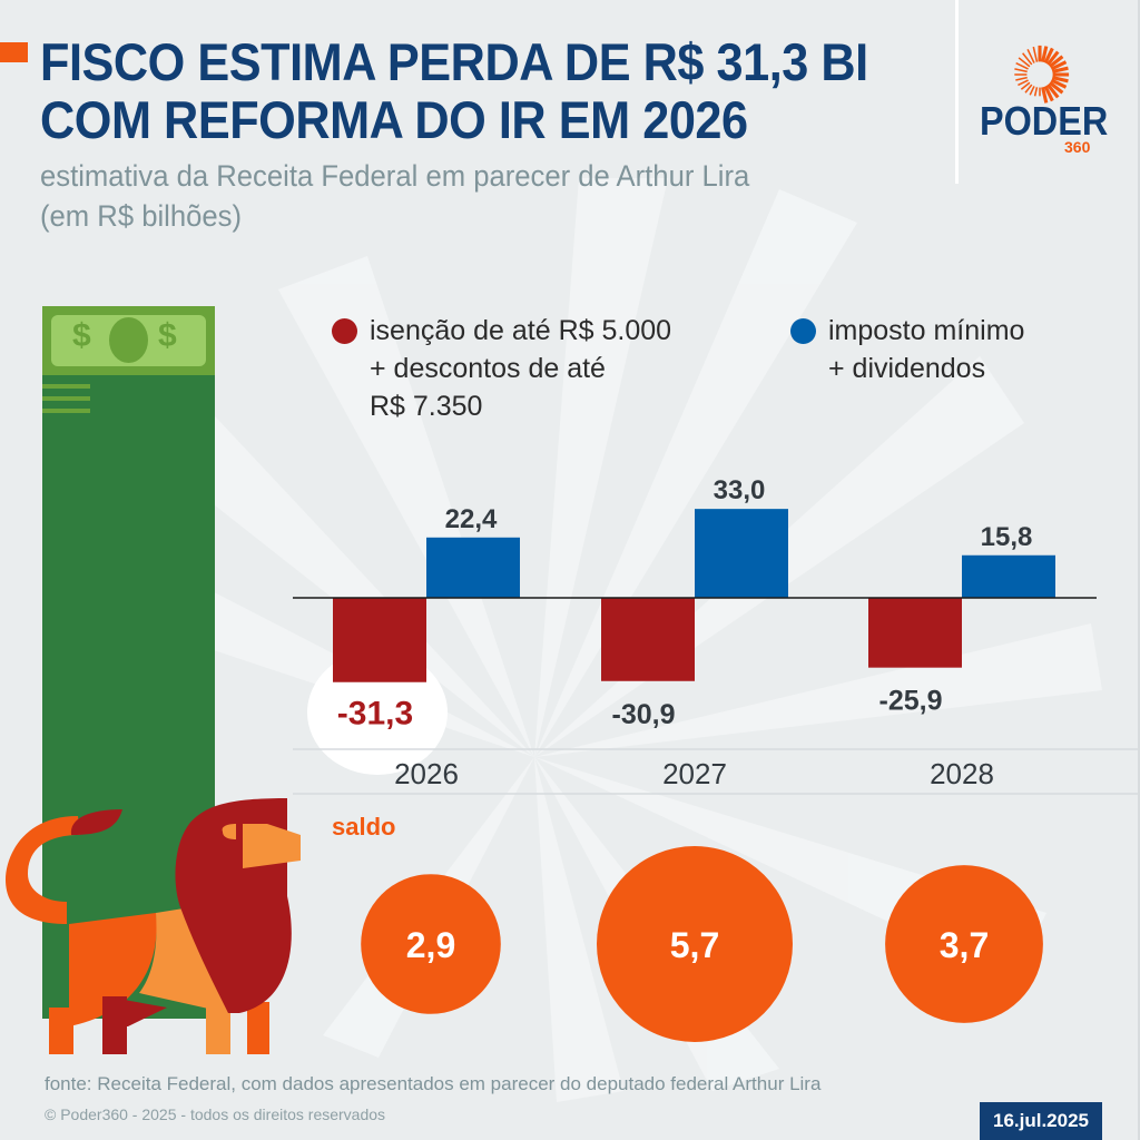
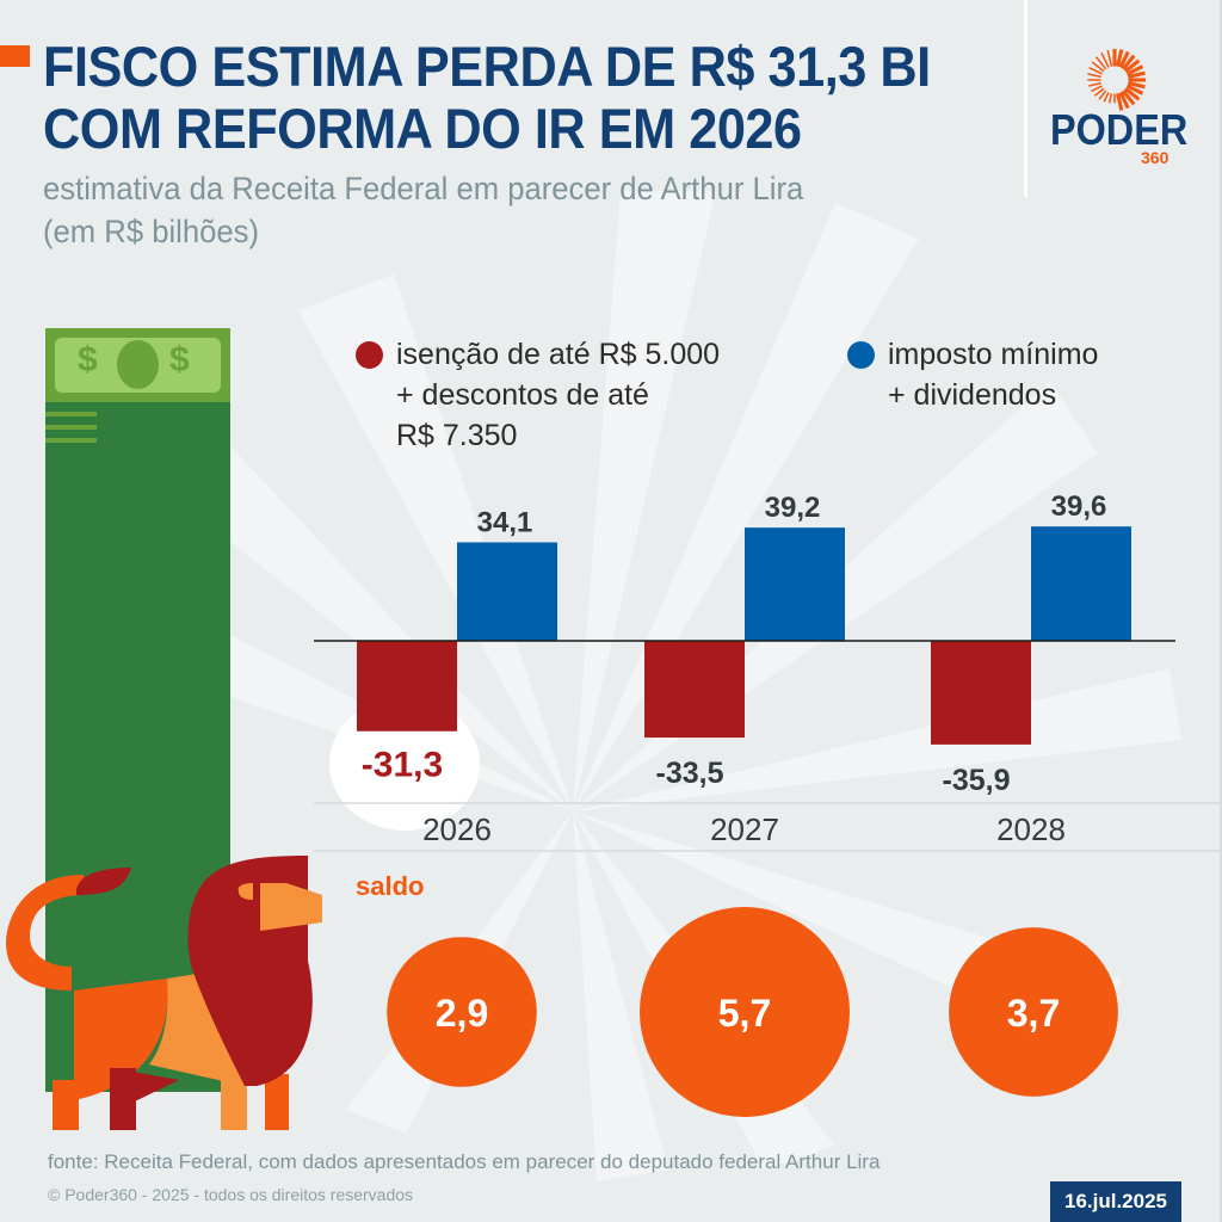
imposto mínimo + dividendos/2026: 22,4 -> 34,1
isenção de até R$ 5.000 + descontos de até R$ 7.350/2027: -30,9 -> -33,5
imposto mínimo + dividendos/2027: 33,0 -> 39,2
isenção de até R$ 5.000 + descontos de até R$ 7.350/2028: -25,9 -> -35,9
imposto mínimo + dividendos/2028: 15,8 -> 39,6
